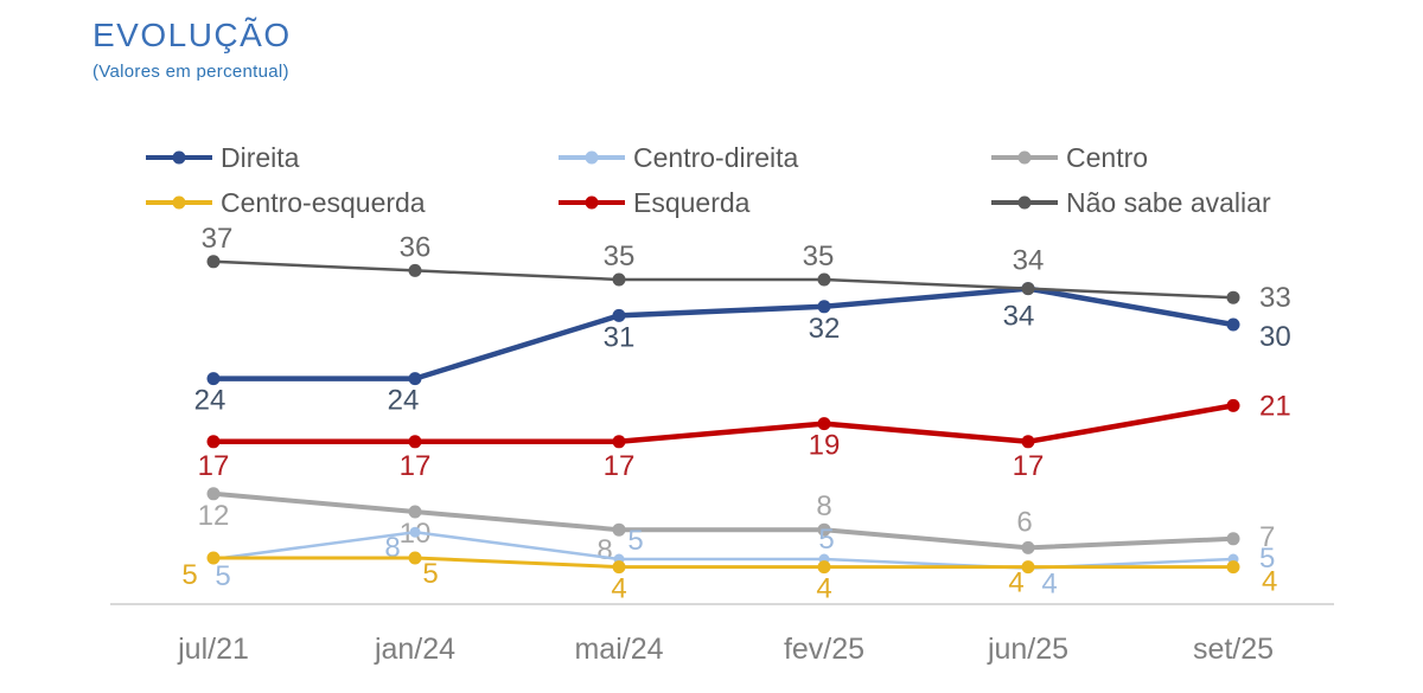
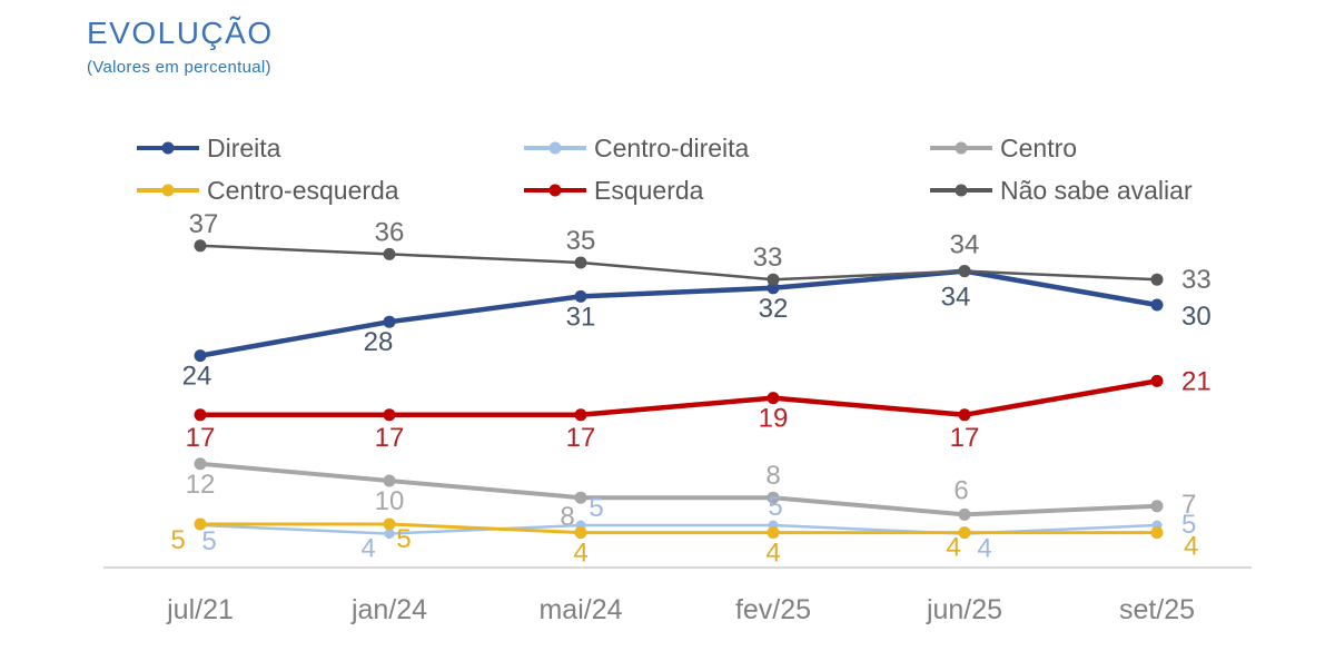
Direita/jan/24: 24 -> 28
Centro-direita/jan/24: 8 -> 4
Não sabe avaliar/fev/25: 35 -> 33
